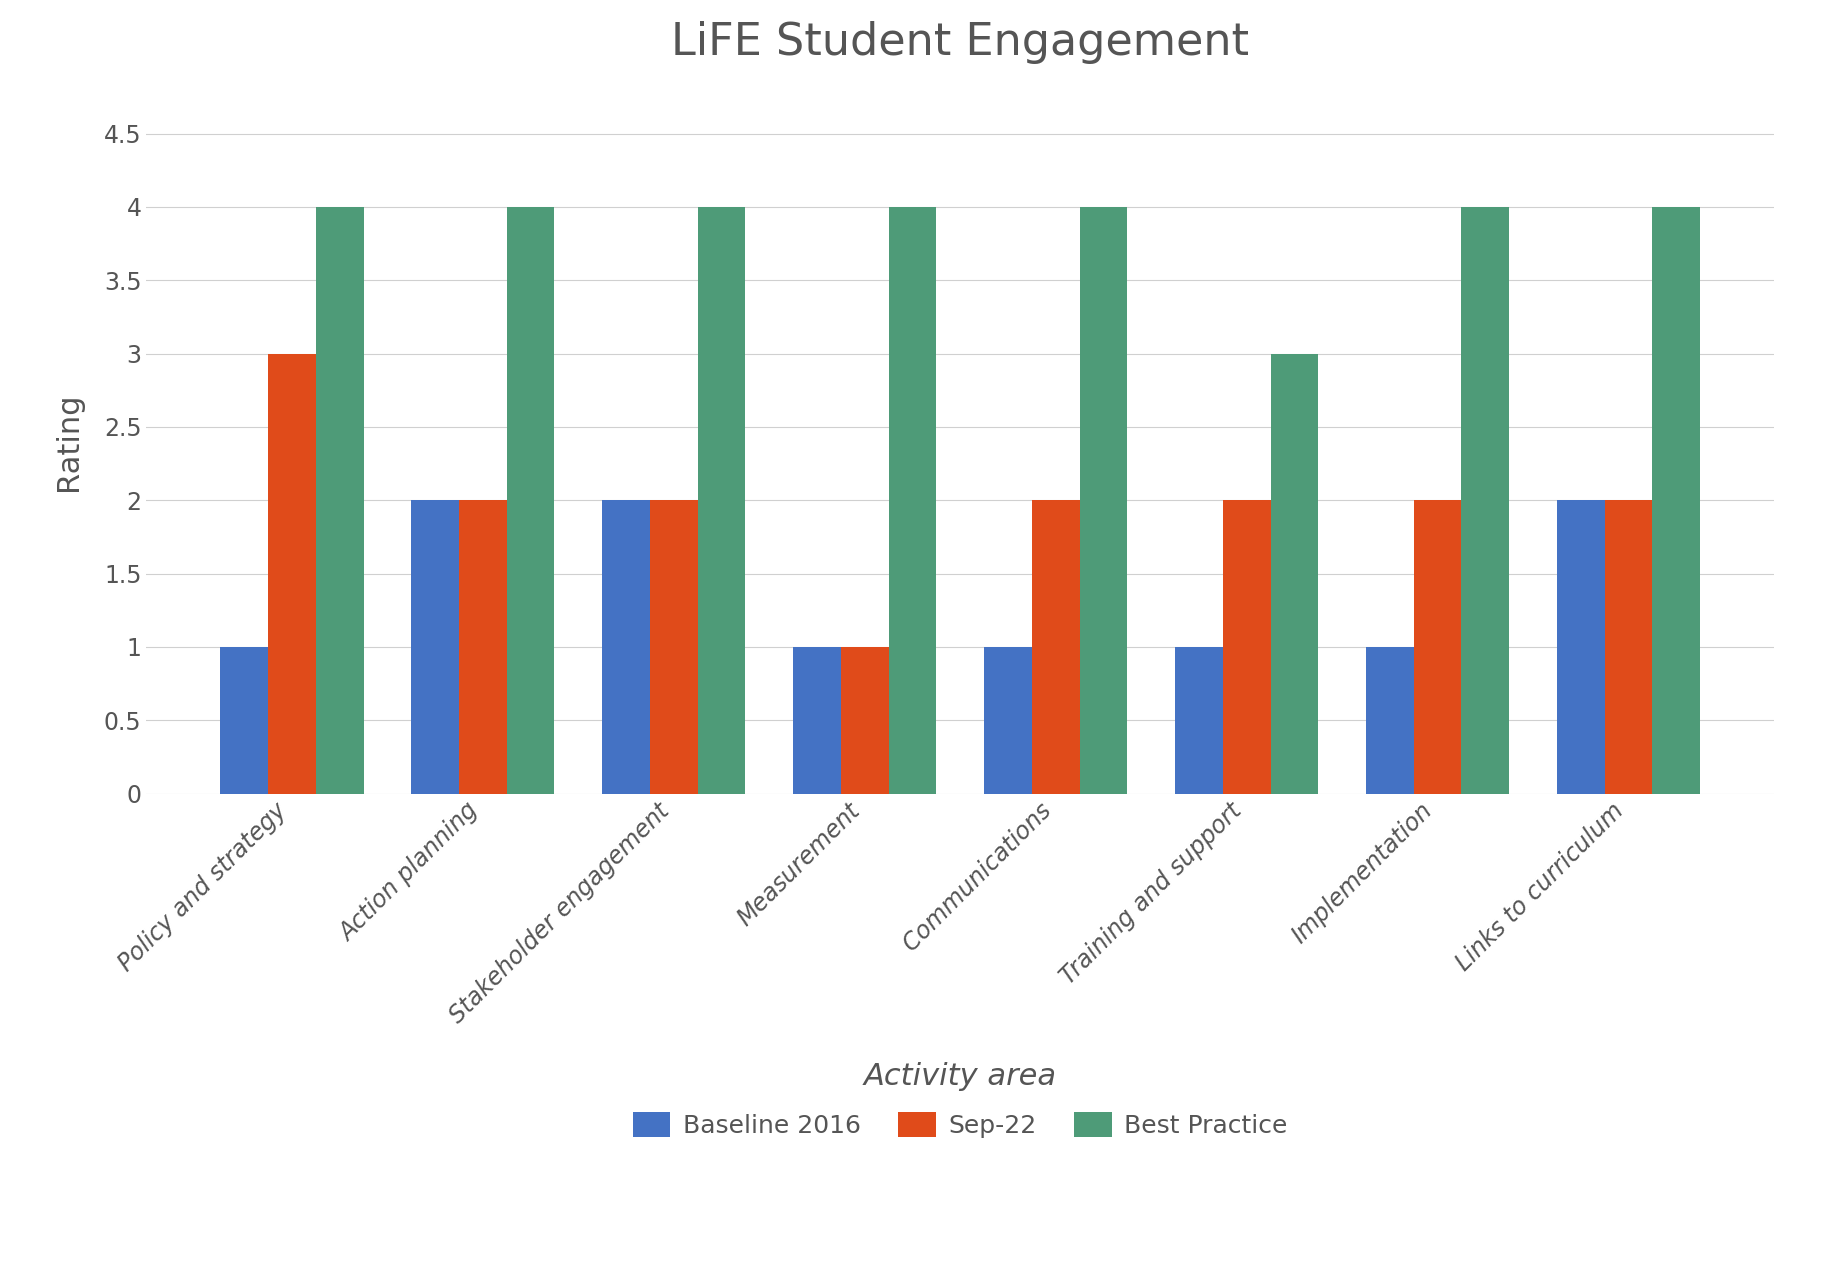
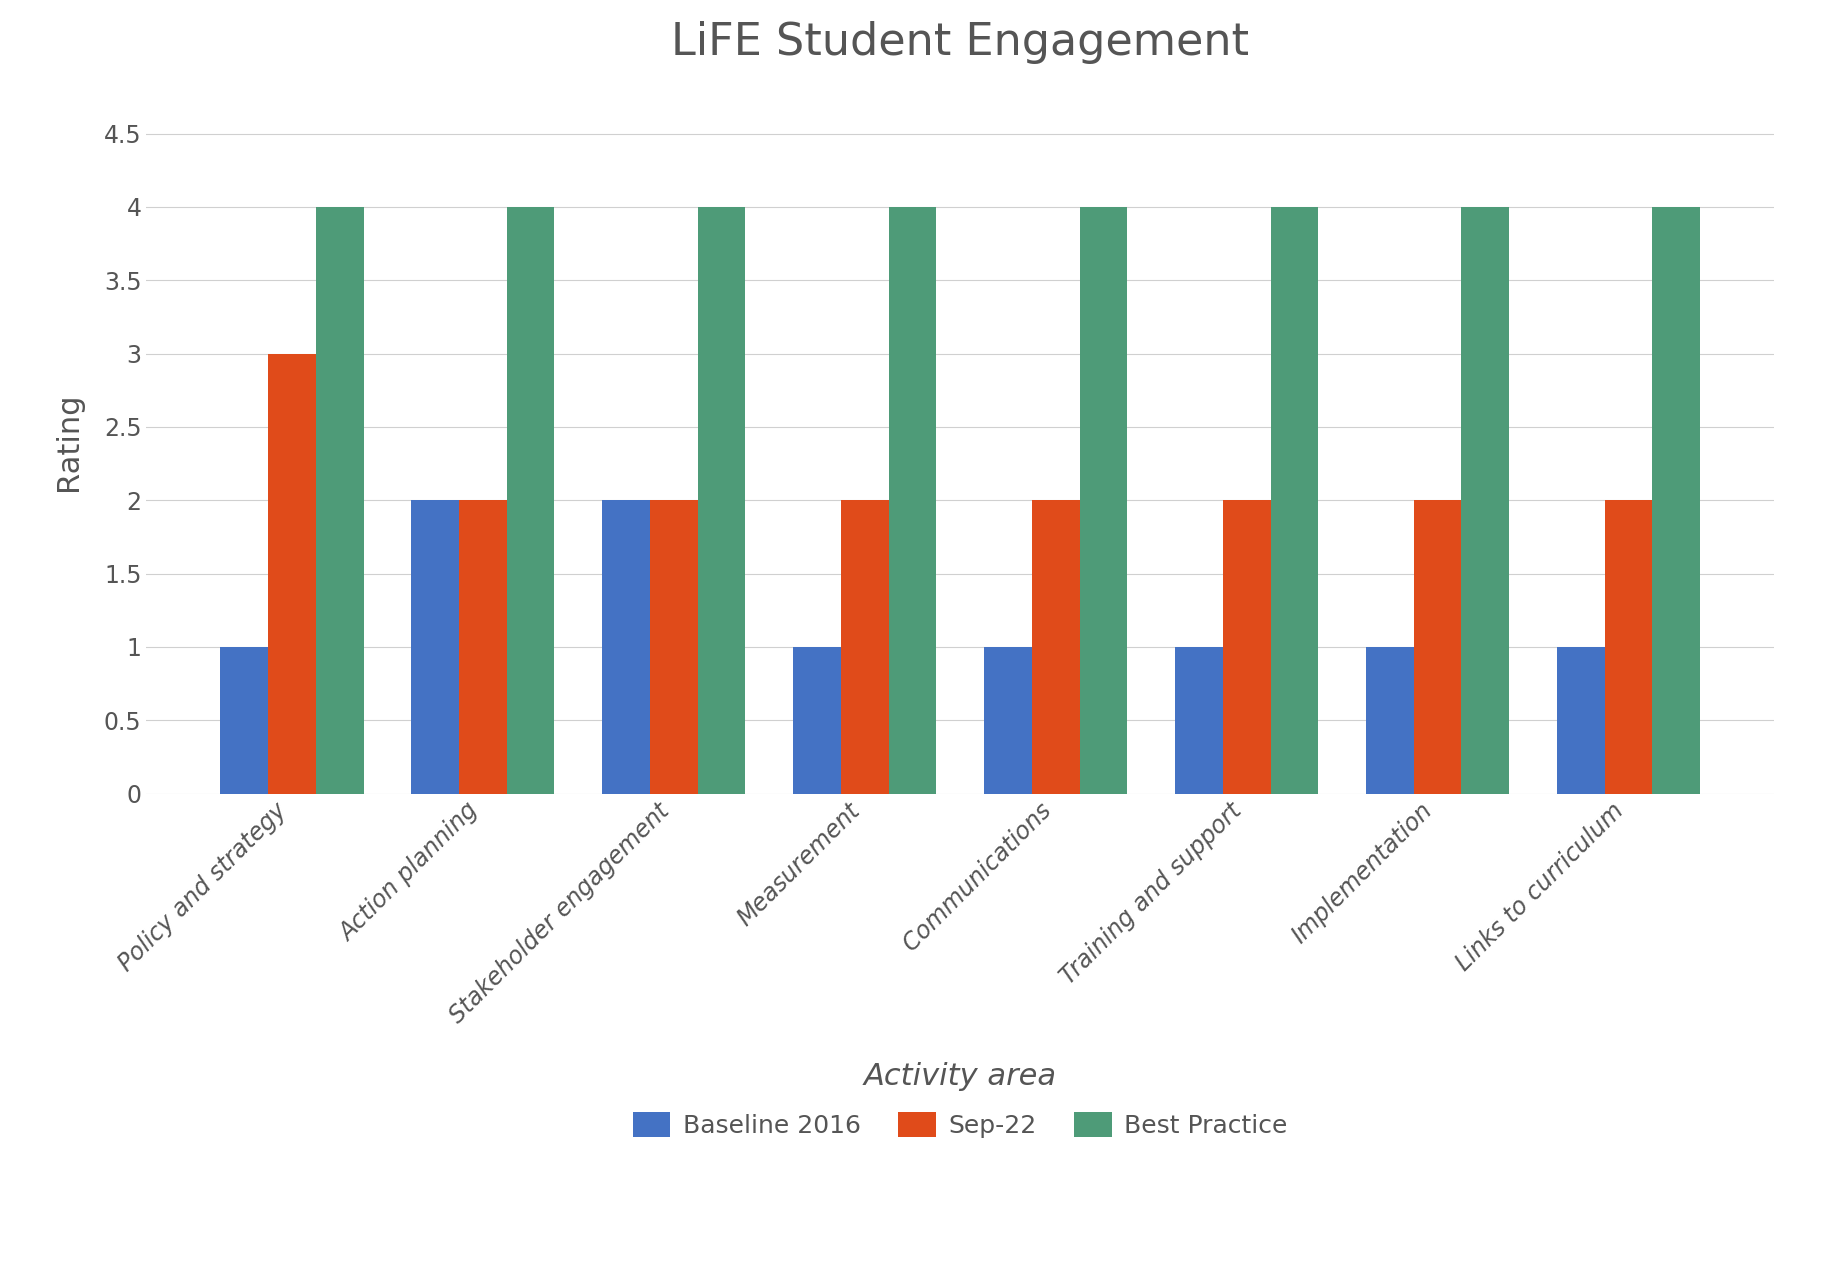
Sep-22/Measurement: 1 -> 2
Best Practice/Training and support: 3 -> 4
Baseline 2016/Links to curriculum: 2 -> 1
